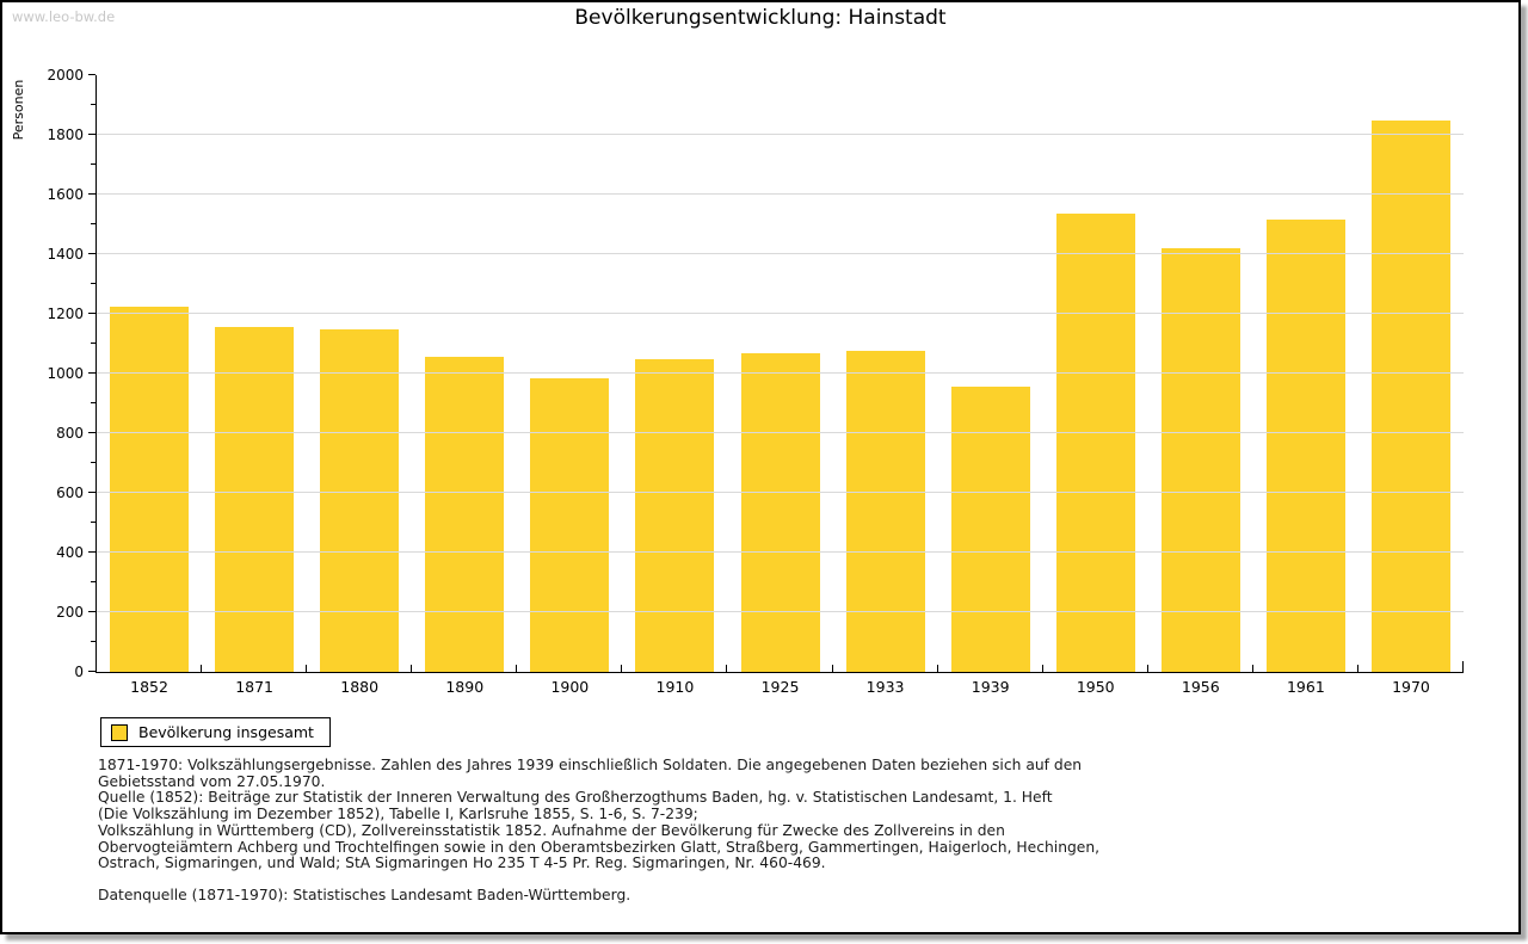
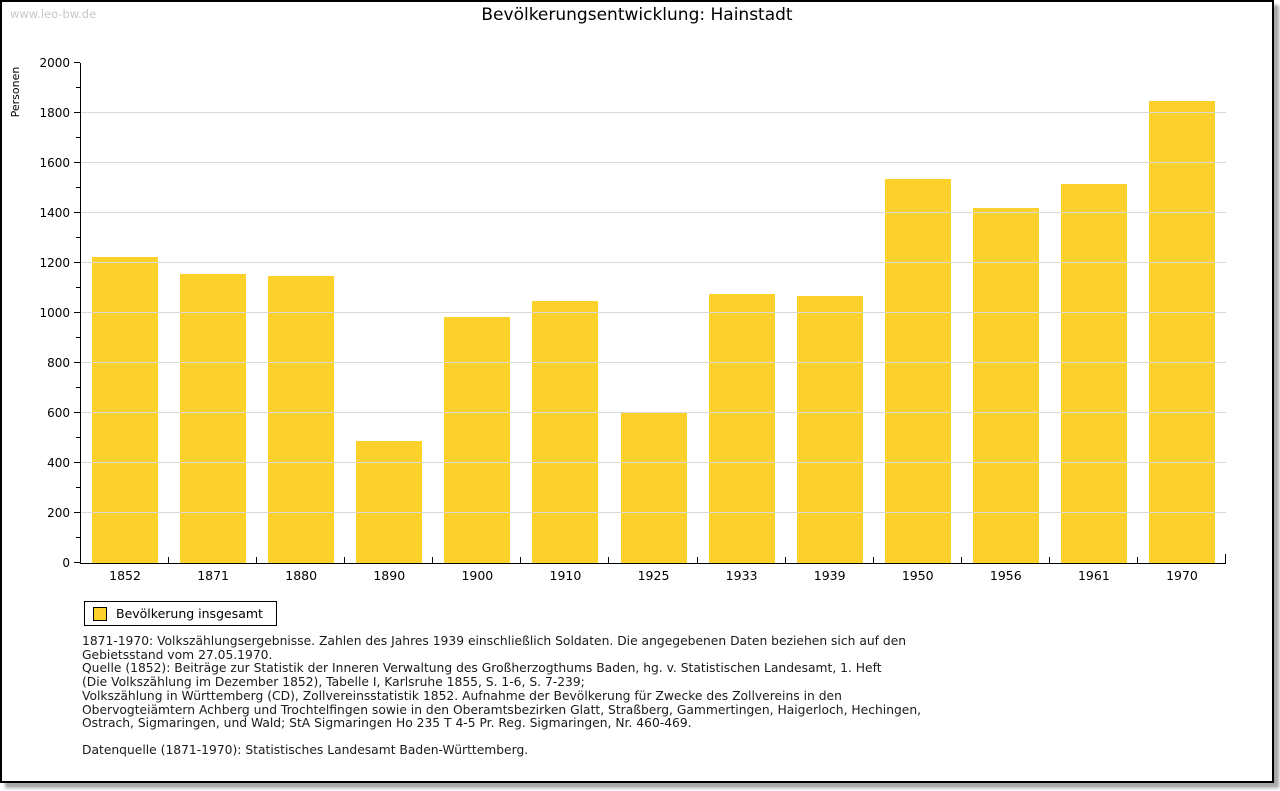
1890: 1060 -> 490
1925: 1070 -> 600
1939: 960 -> 1070
